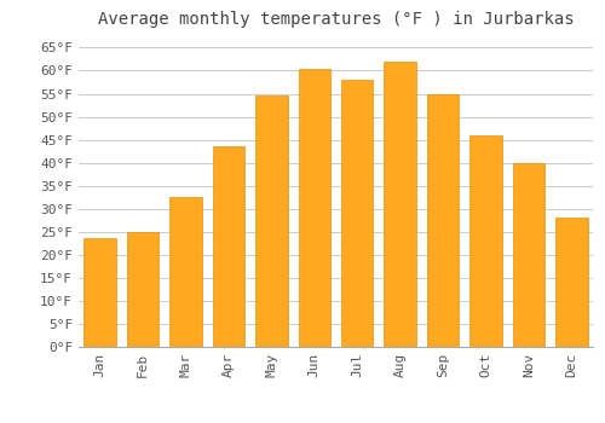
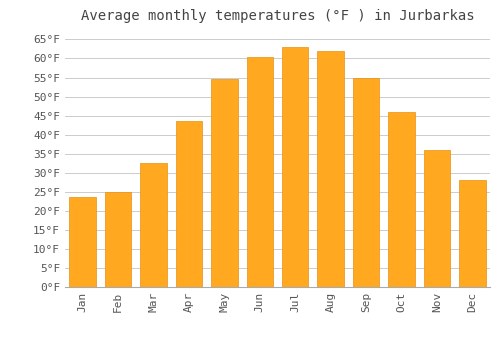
Jul: 58.0°F -> 63.0°F
Nov: 40.0°F -> 36.0°F
